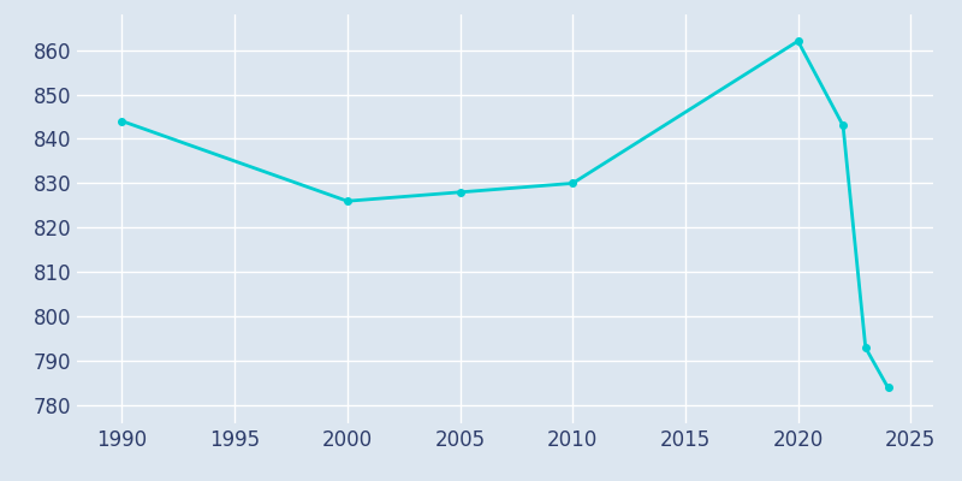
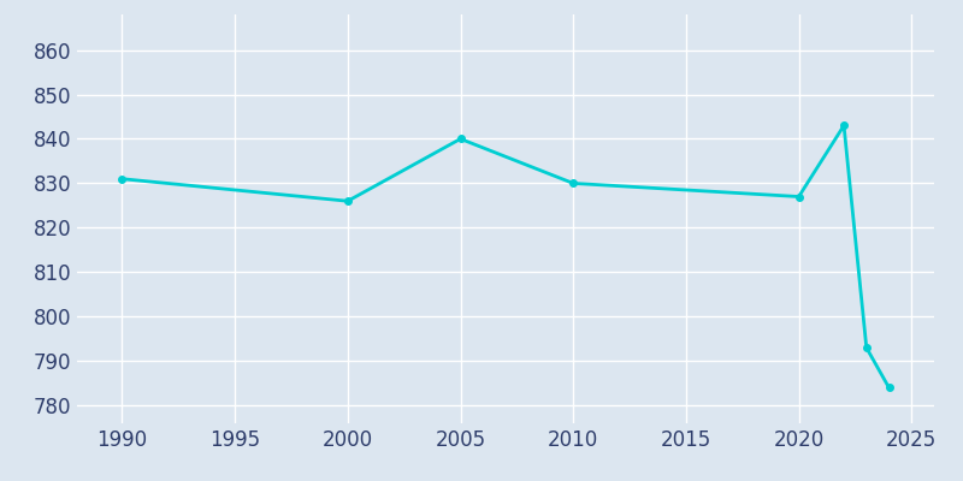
1990: 844 -> 831
2005: 828 -> 840
2020: 862 -> 827
